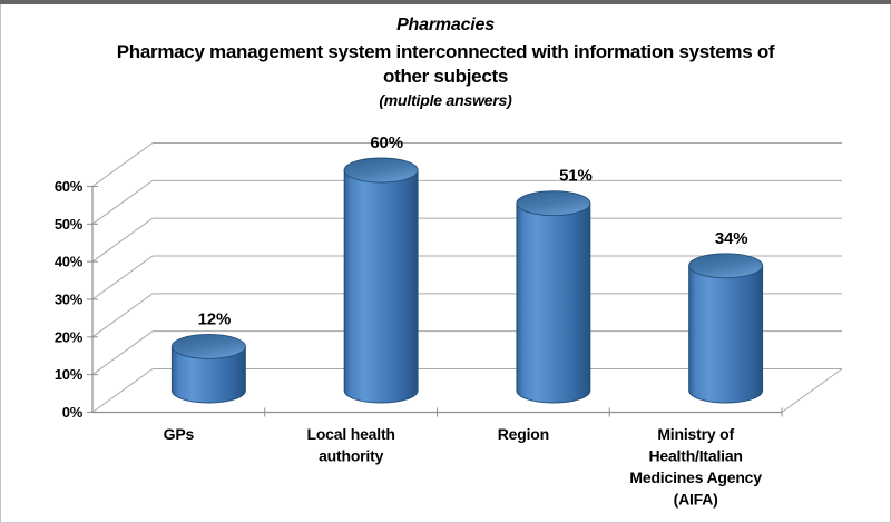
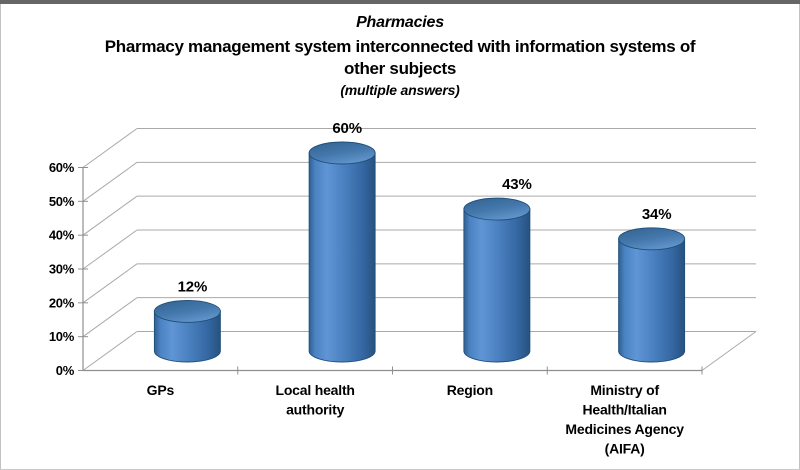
Region: 51% -> 43%
